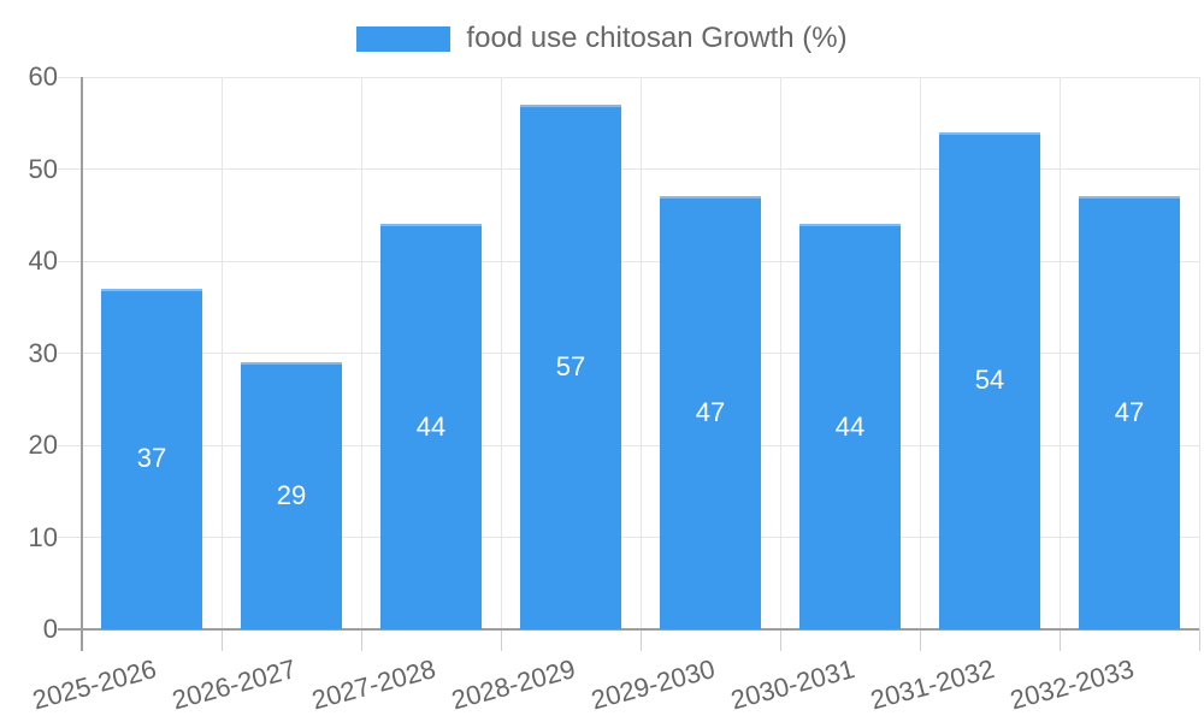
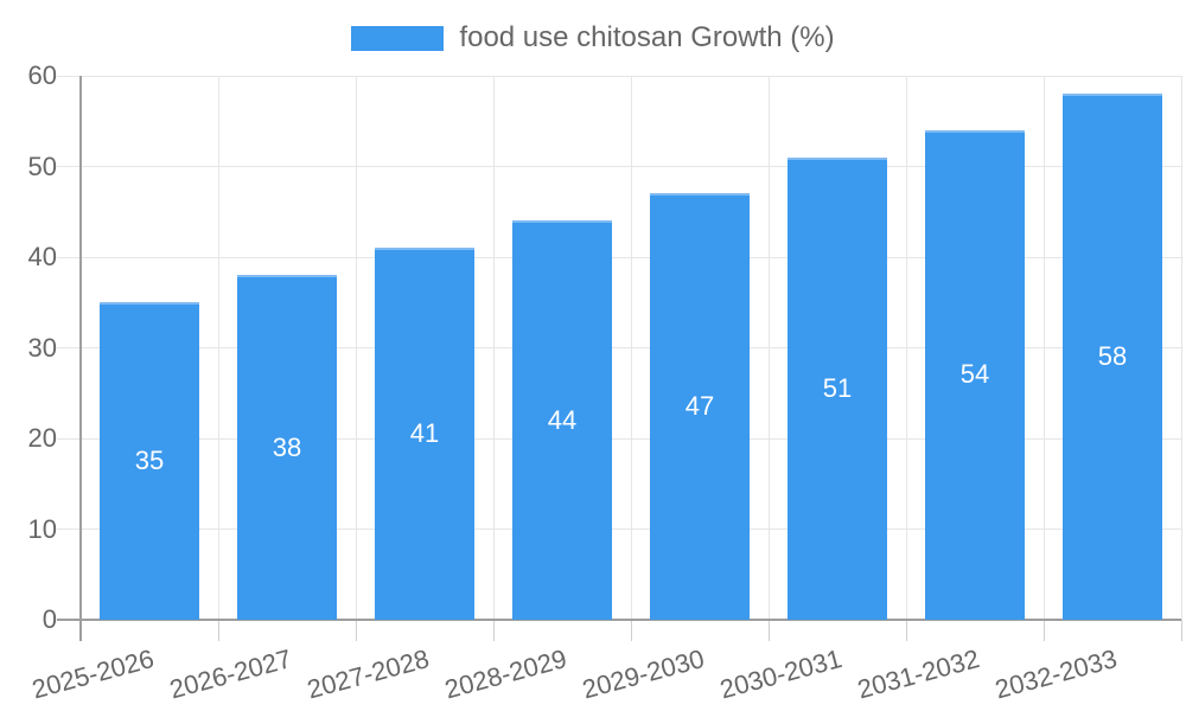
2025-2026: 37 -> 35
2026-2027: 29 -> 38
2027-2028: 44 -> 41
2028-2029: 57 -> 44
2030-2031: 44 -> 51
2032-2033: 47 -> 58
